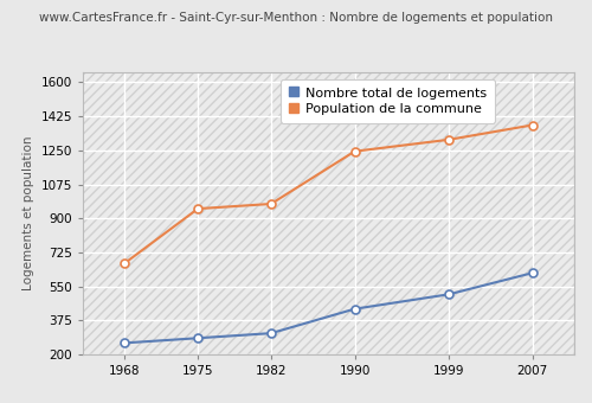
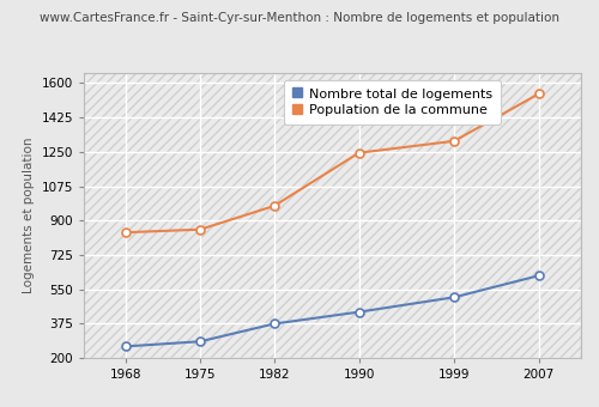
Population de la commune/1968: 670 -> 840
Population de la commune/1975: 950 -> 860
Nombre total de logements/1982: 310 -> 380
Population de la commune/2007: 1380 -> 1540
